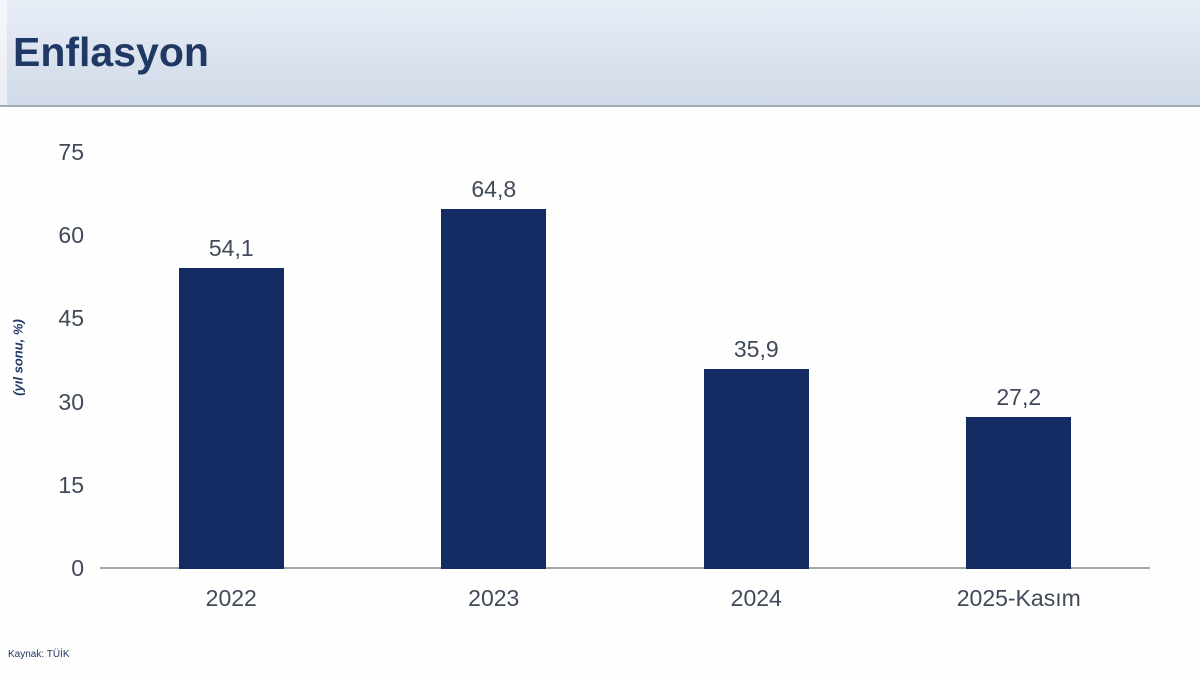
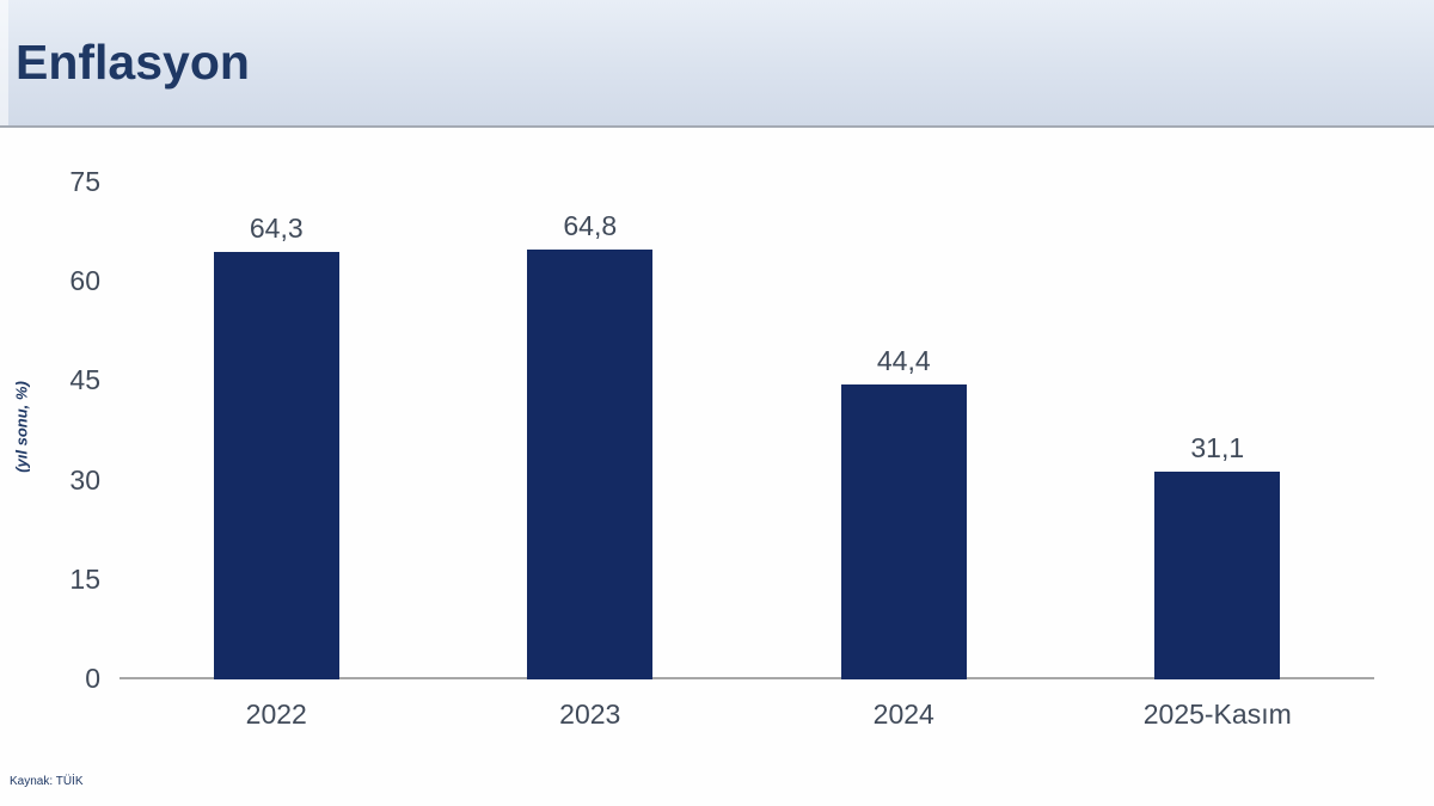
2022: 54,1 -> 64,3
2024: 35,9 -> 44,4
2025-Kasım: 27,2 -> 31,1
